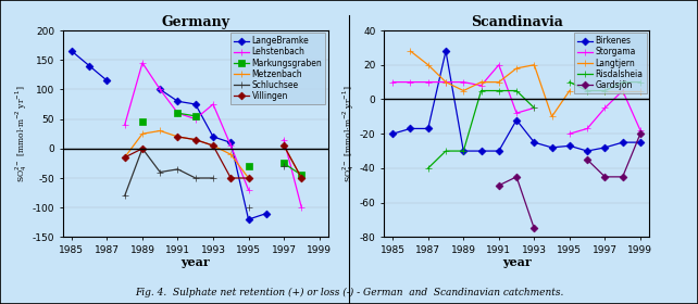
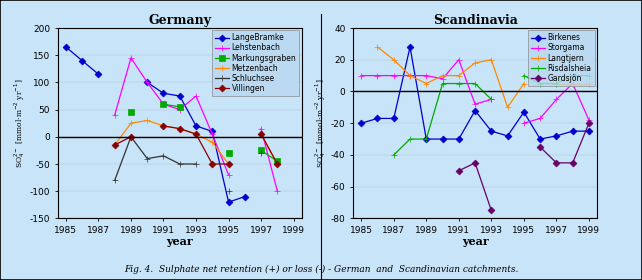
Scandinavia/Birkenes/1995: -27 -> -13
